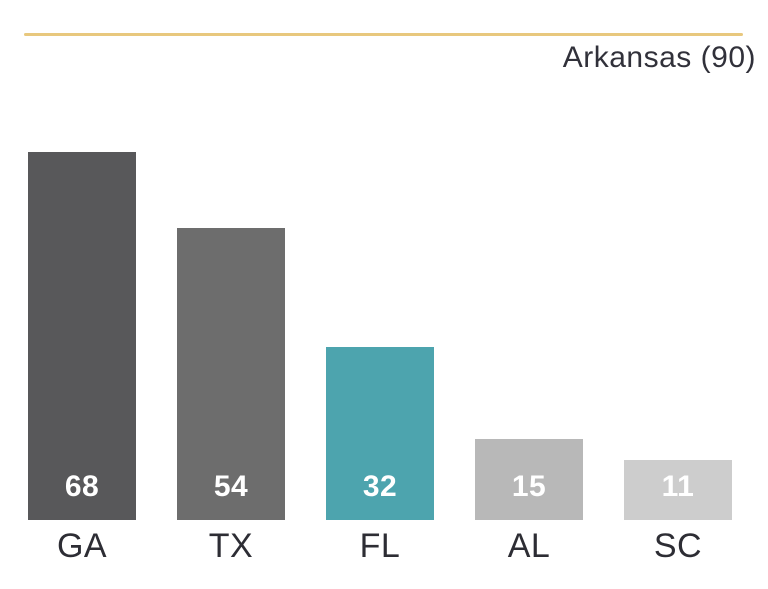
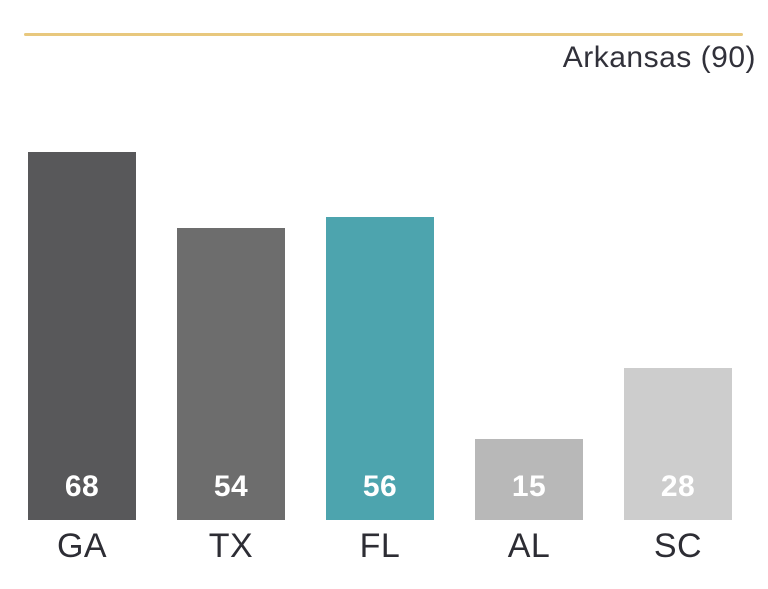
FL: 32 -> 56
SC: 11 -> 28
